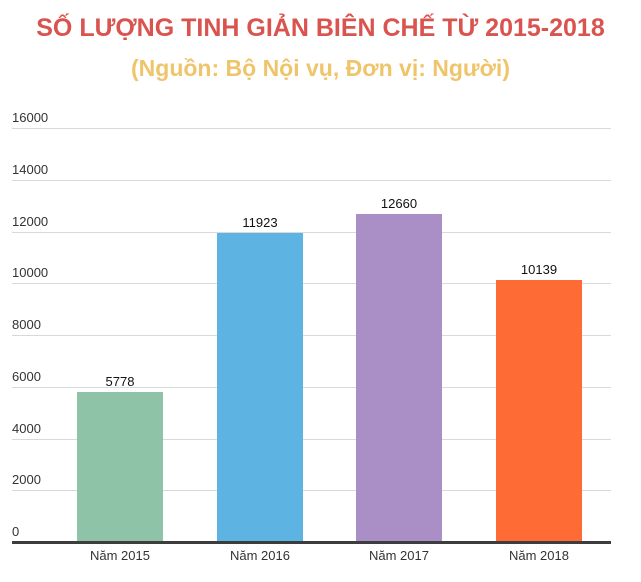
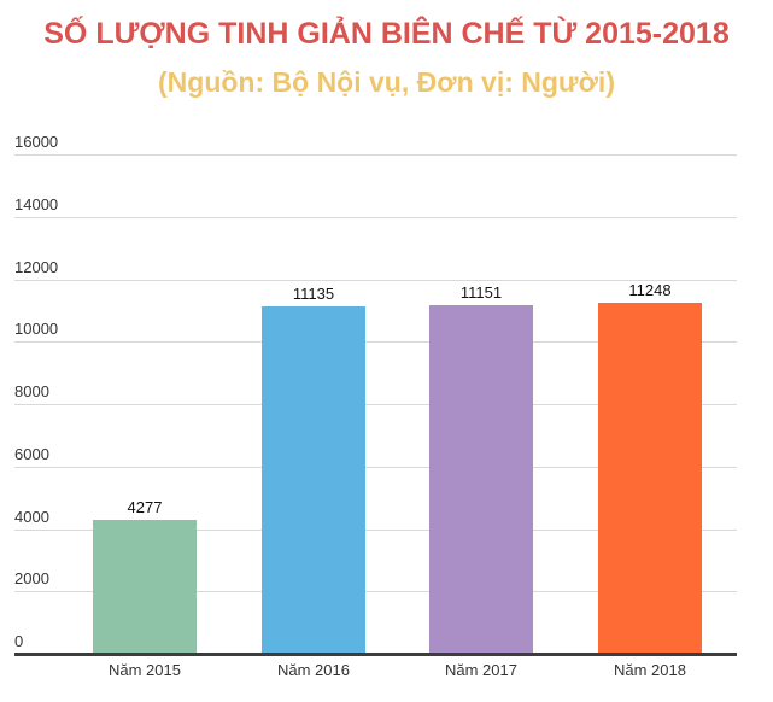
Năm 2015: 5778 -> 4277
Năm 2016: 11923 -> 11135
Năm 2017: 12660 -> 11151
Năm 2018: 10139 -> 11248
